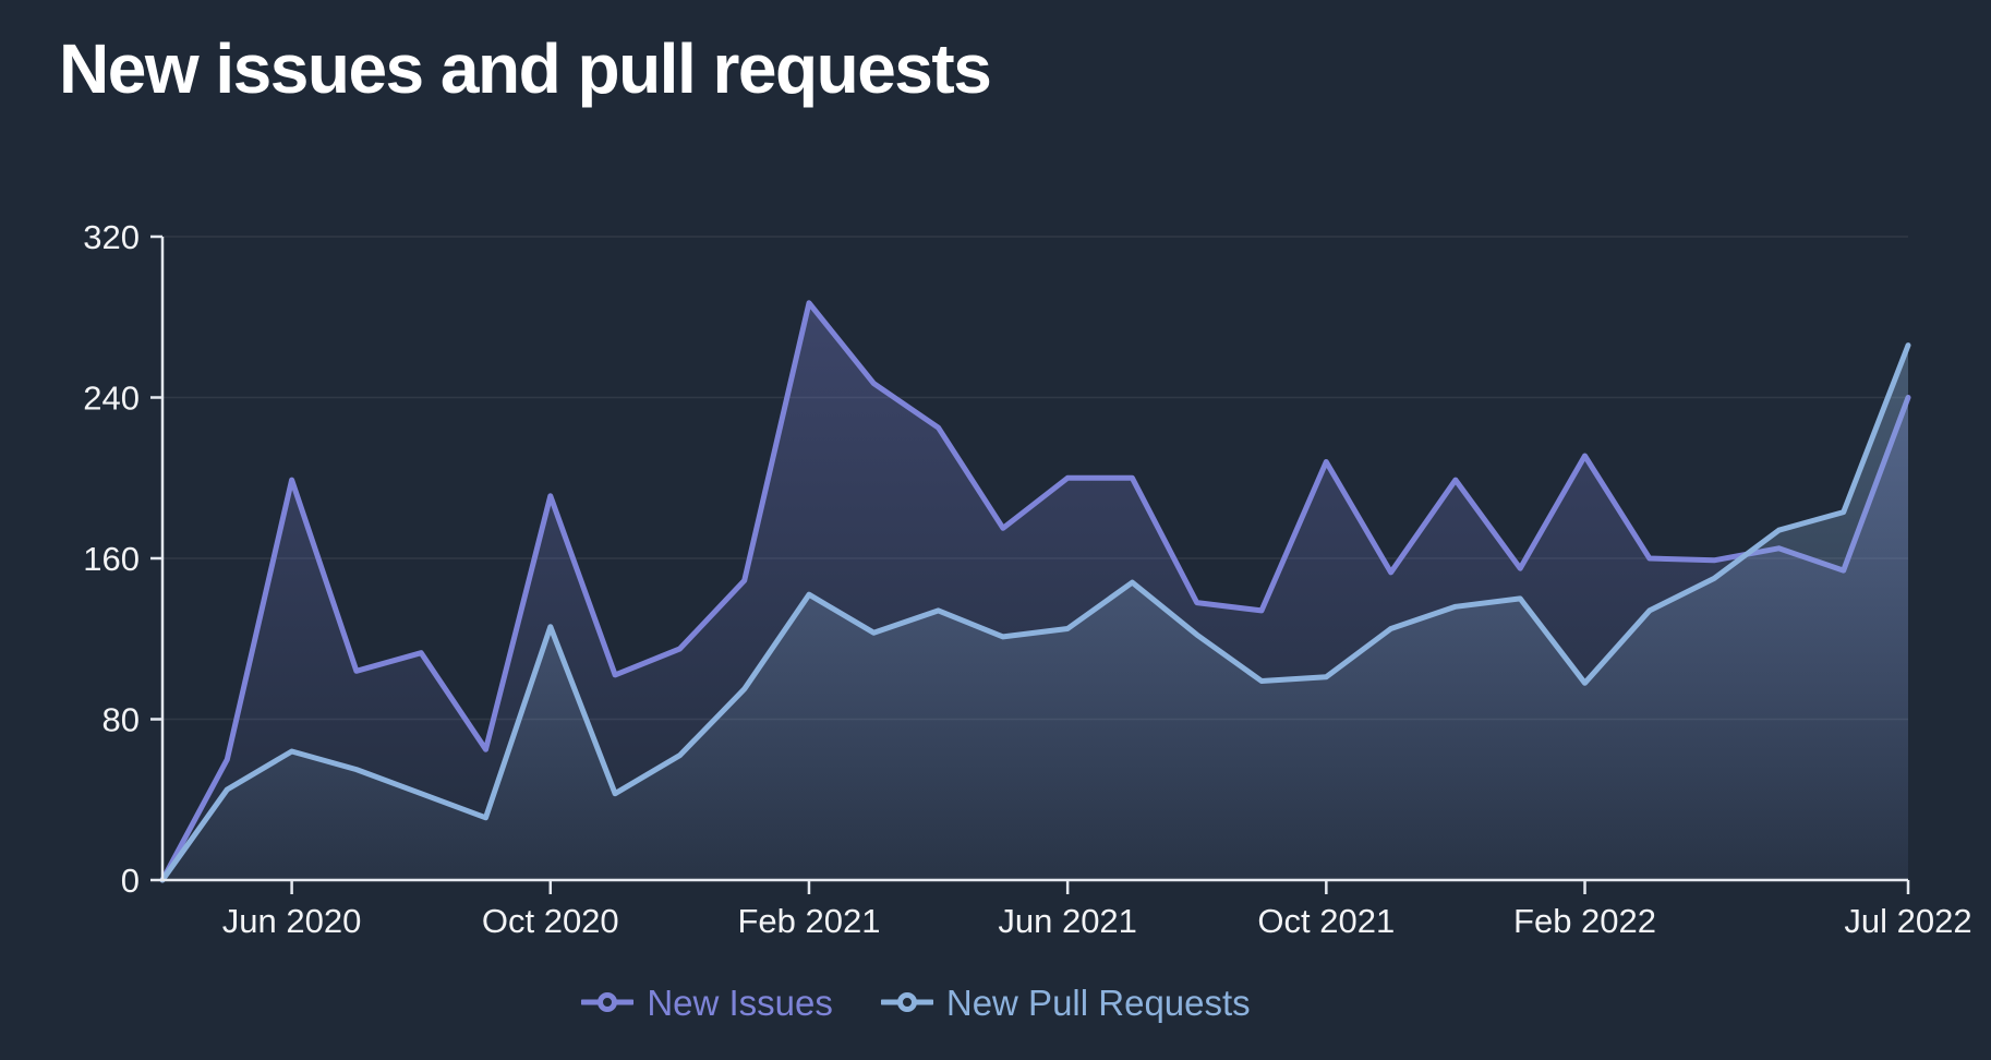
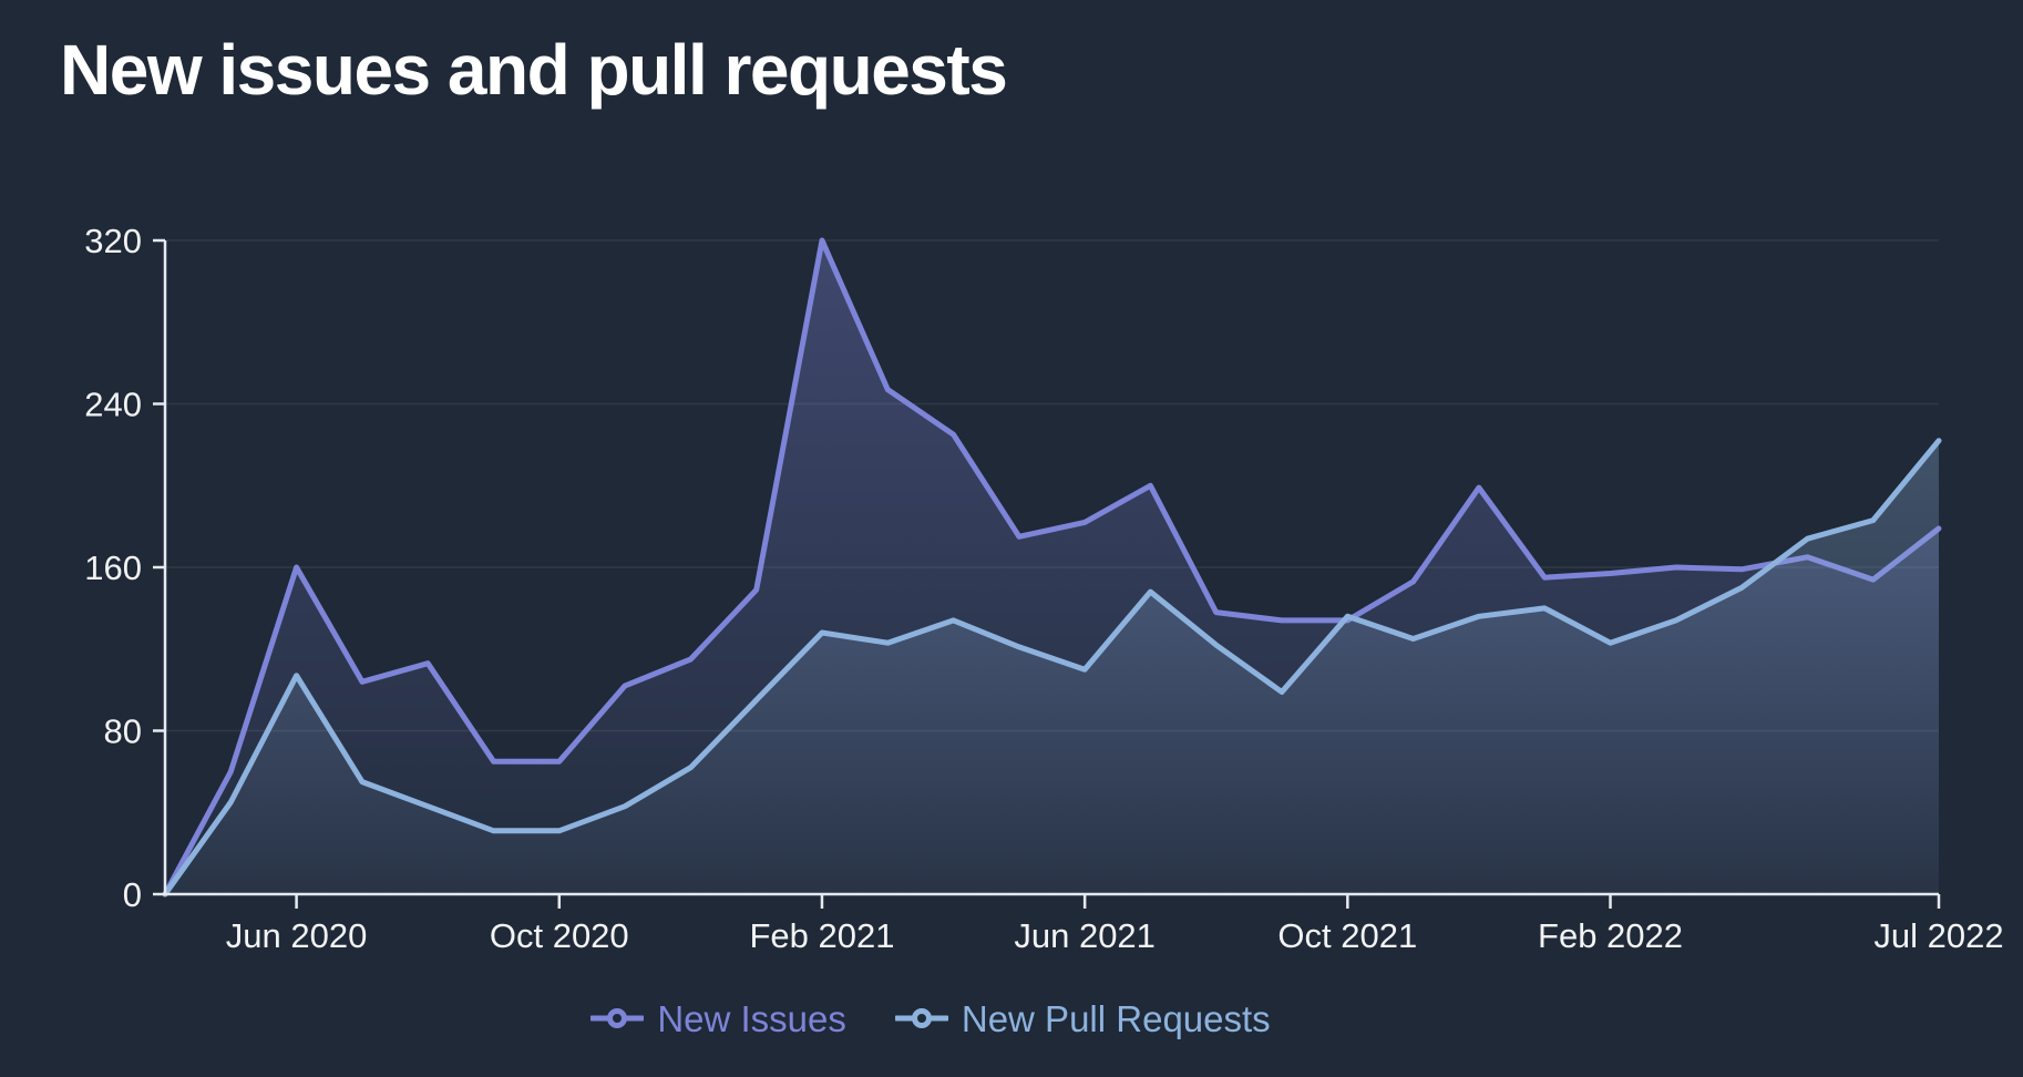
New Issues/Jun 2020: 199 -> 160
New Pull Requests/Jun 2020: 64 -> 107
New Issues/Oct 2020: 191 -> 65
New Pull Requests/Oct 2020: 126 -> 31
New Issues/Feb 2021: 287 -> 320
New Pull Requests/Feb 2021: 142 -> 128
New Issues/Jun 2021: 200 -> 182
New Pull Requests/Jun 2021: 125 -> 110
New Issues/Oct 2021: 208 -> 134
New Pull Requests/Oct 2021: 101 -> 136
New Issues/Feb 2022: 211 -> 157
New Pull Requests/Feb 2022: 98 -> 123
New Issues/Jul 2022: 240 -> 179
New Pull Requests/Jul 2022: 266 -> 222
